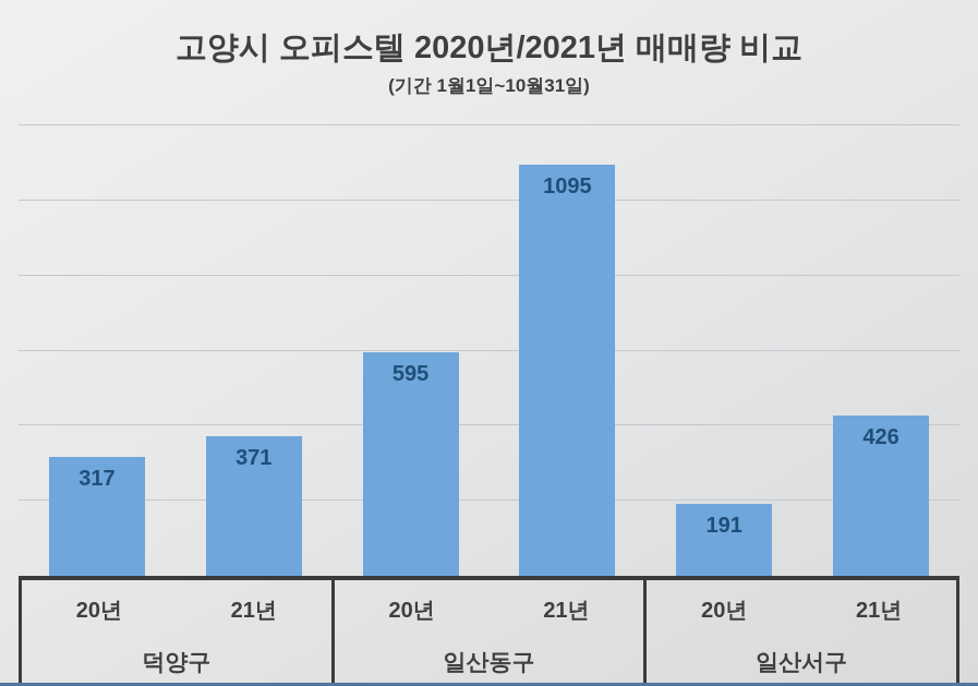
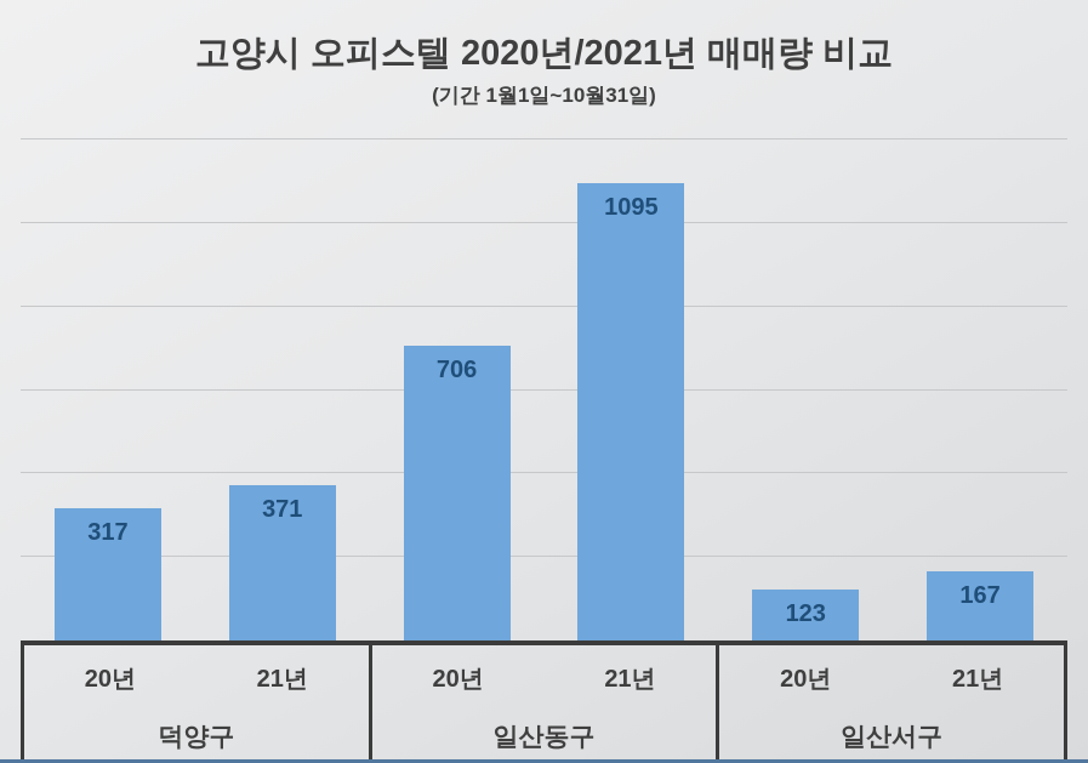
20년/일산동구: 595 -> 706
20년/일산서구: 191 -> 123
21년/일산서구: 426 -> 167
